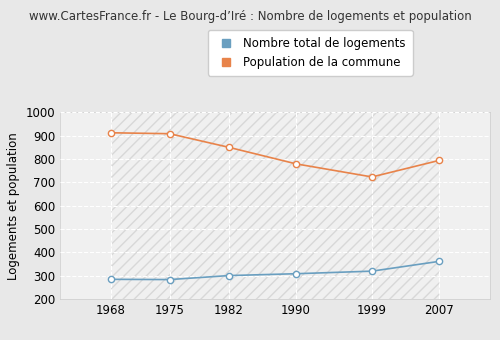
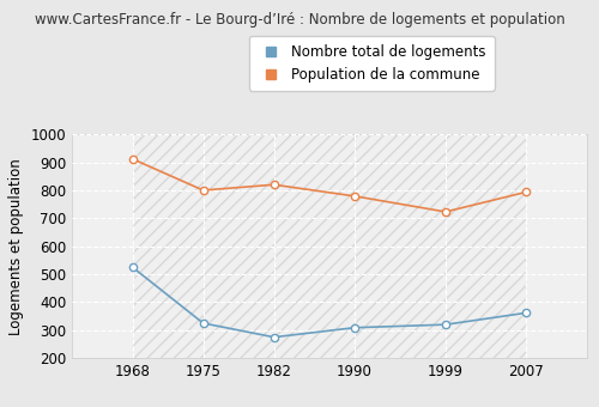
Nombre total de logements/1968: 285 -> 525
Nombre total de logements/1975: 284 -> 325
Population de la commune/1975: 908 -> 800
Nombre total de logements/1982: 301 -> 275
Population de la commune/1982: 850 -> 820
